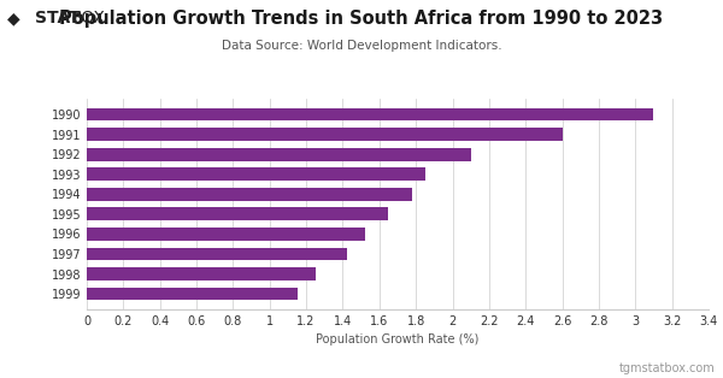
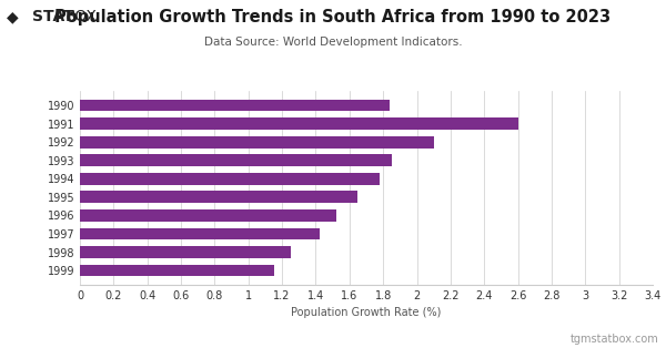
1990: 3.10 -> 1.84
